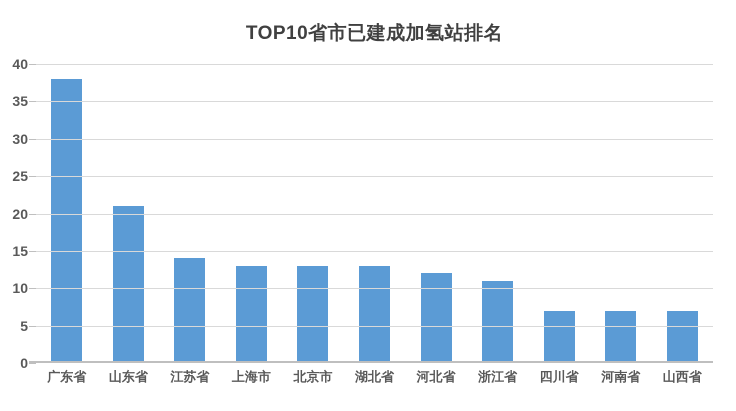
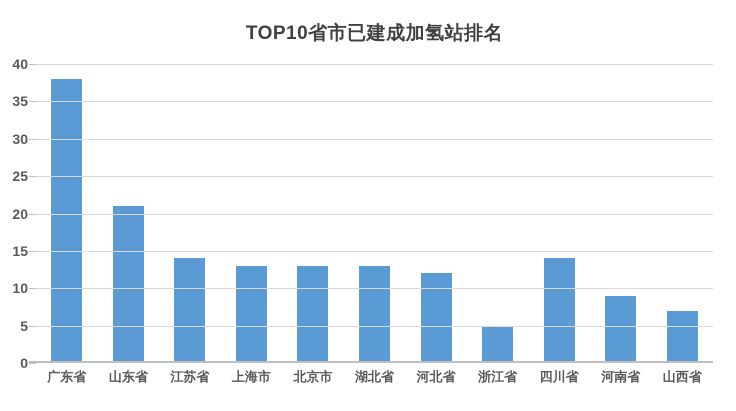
浙江省: 11 -> 5
四川省: 7 -> 14
河南省: 7 -> 9
